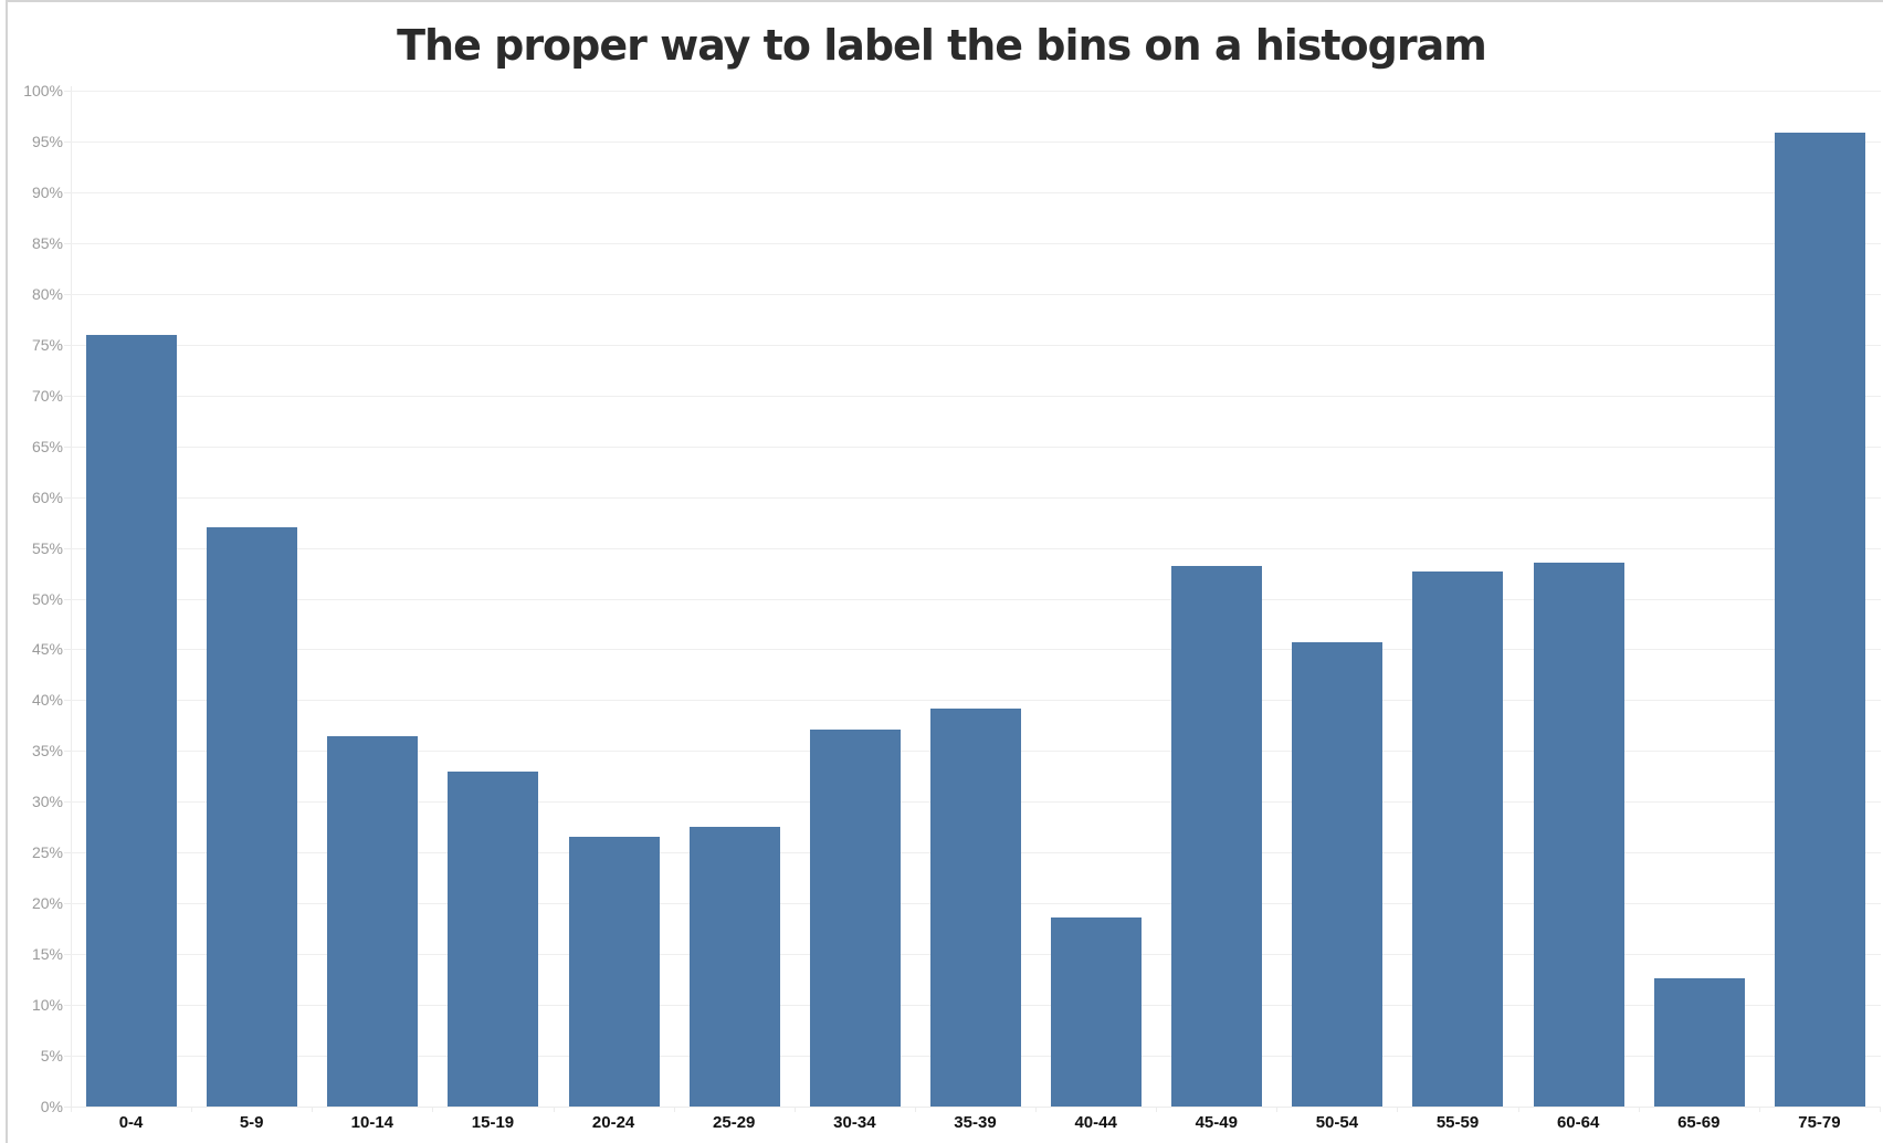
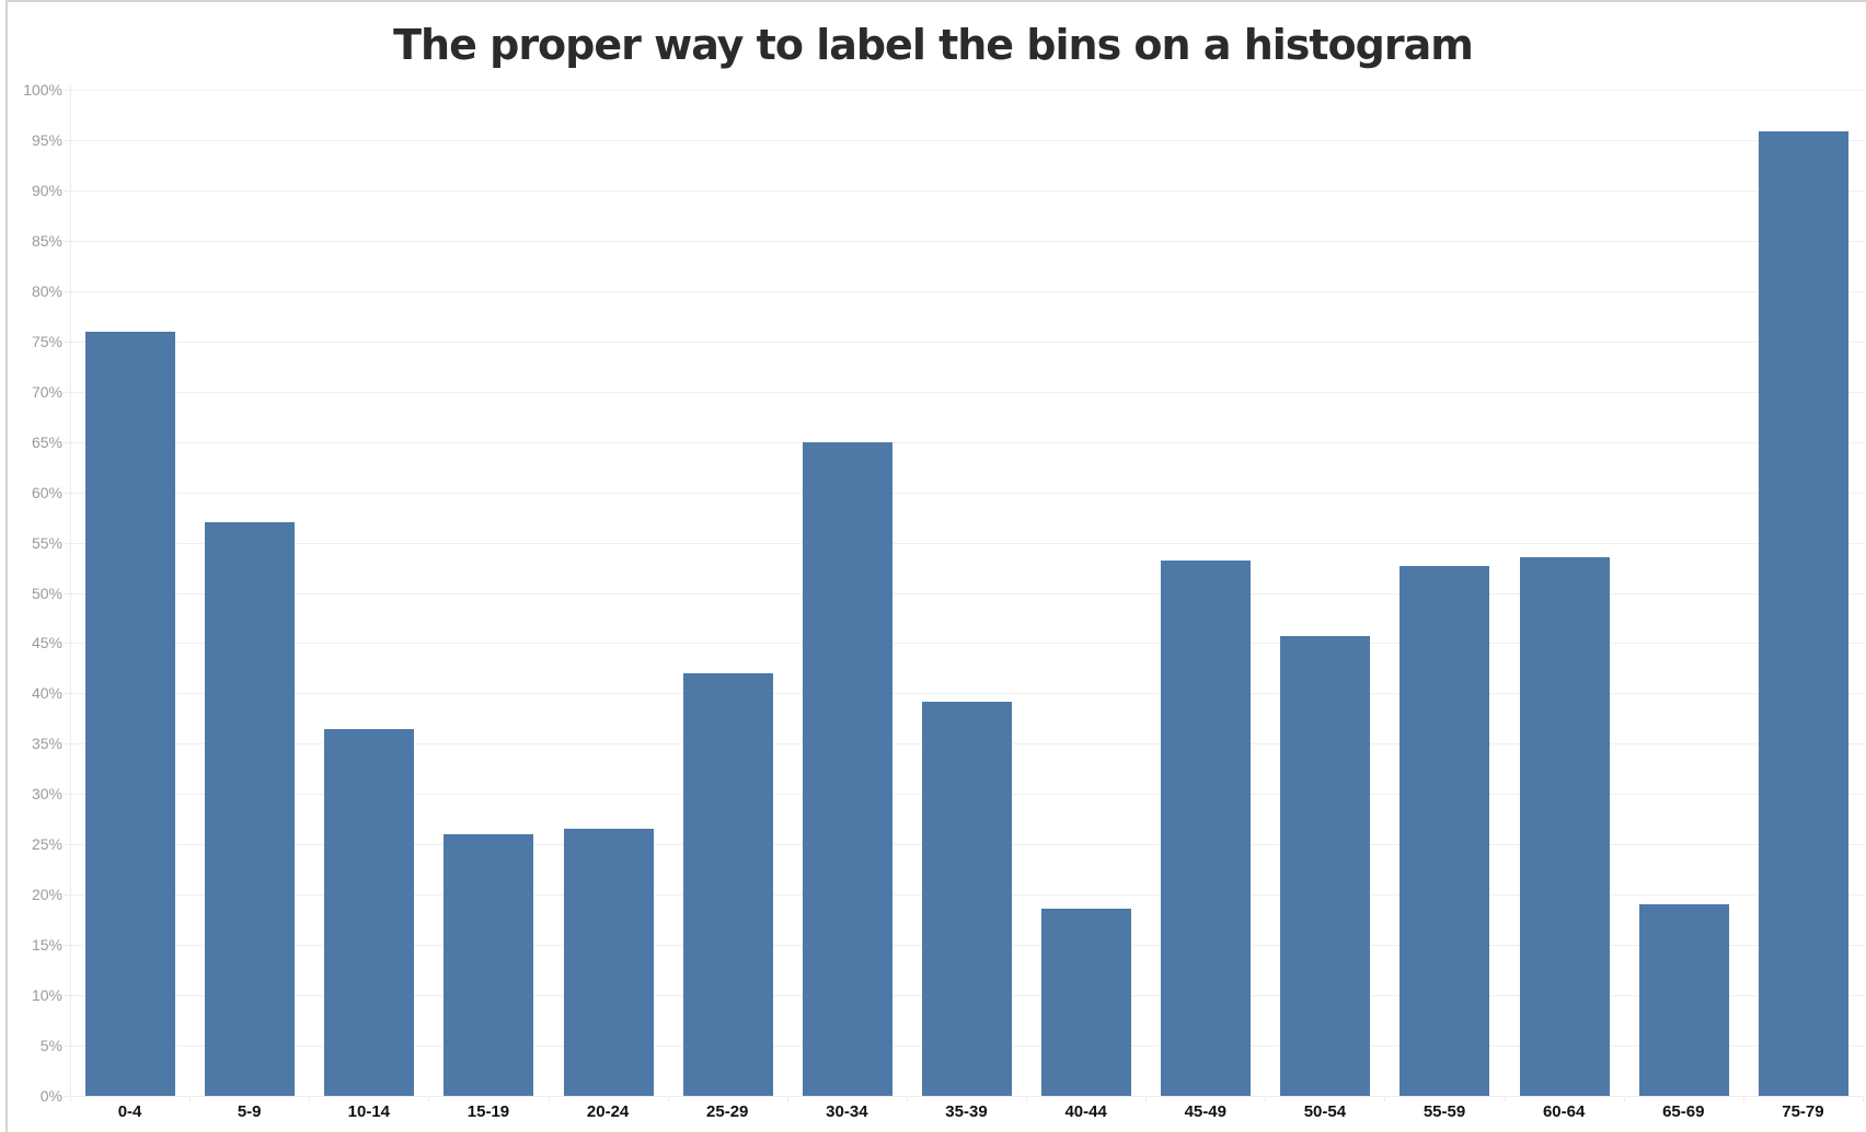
15-19: 33% -> 26%
25-29: 28% -> 42%
30-34: 37% -> 65%
65-69: 13% -> 19%
